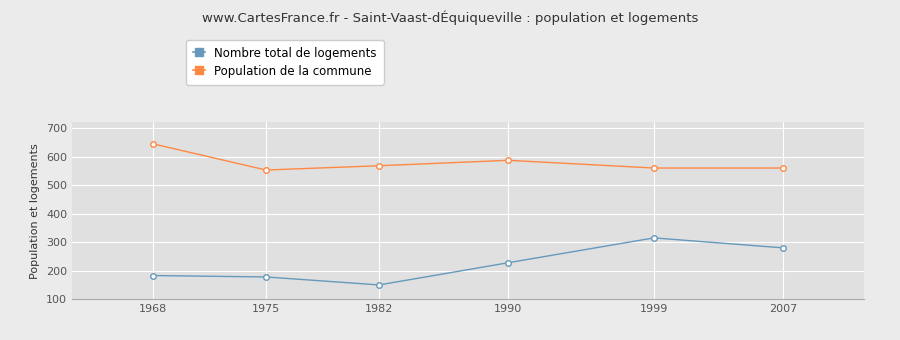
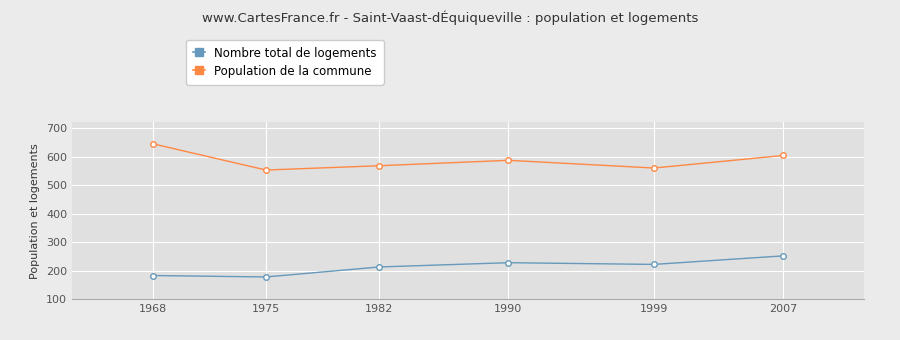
Nombre total de logements/1982: 150 -> 213
Nombre total de logements/1999: 315 -> 222
Nombre total de logements/2007: 280 -> 252
Population de la commune/2007: 560 -> 604
